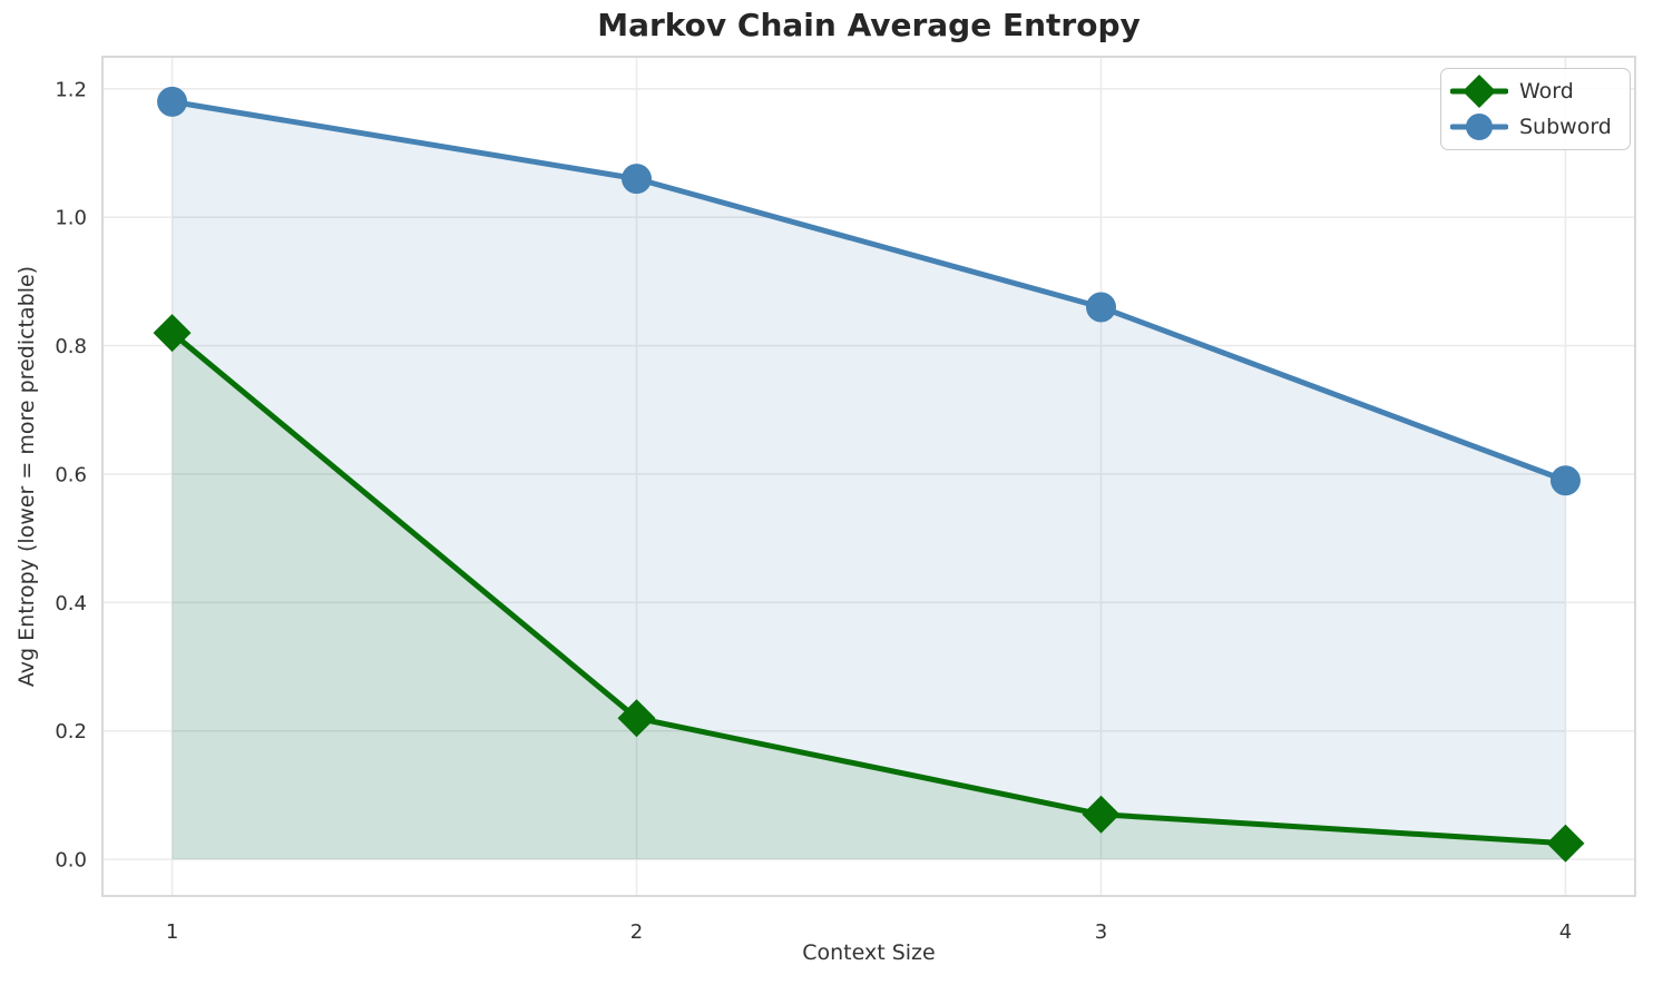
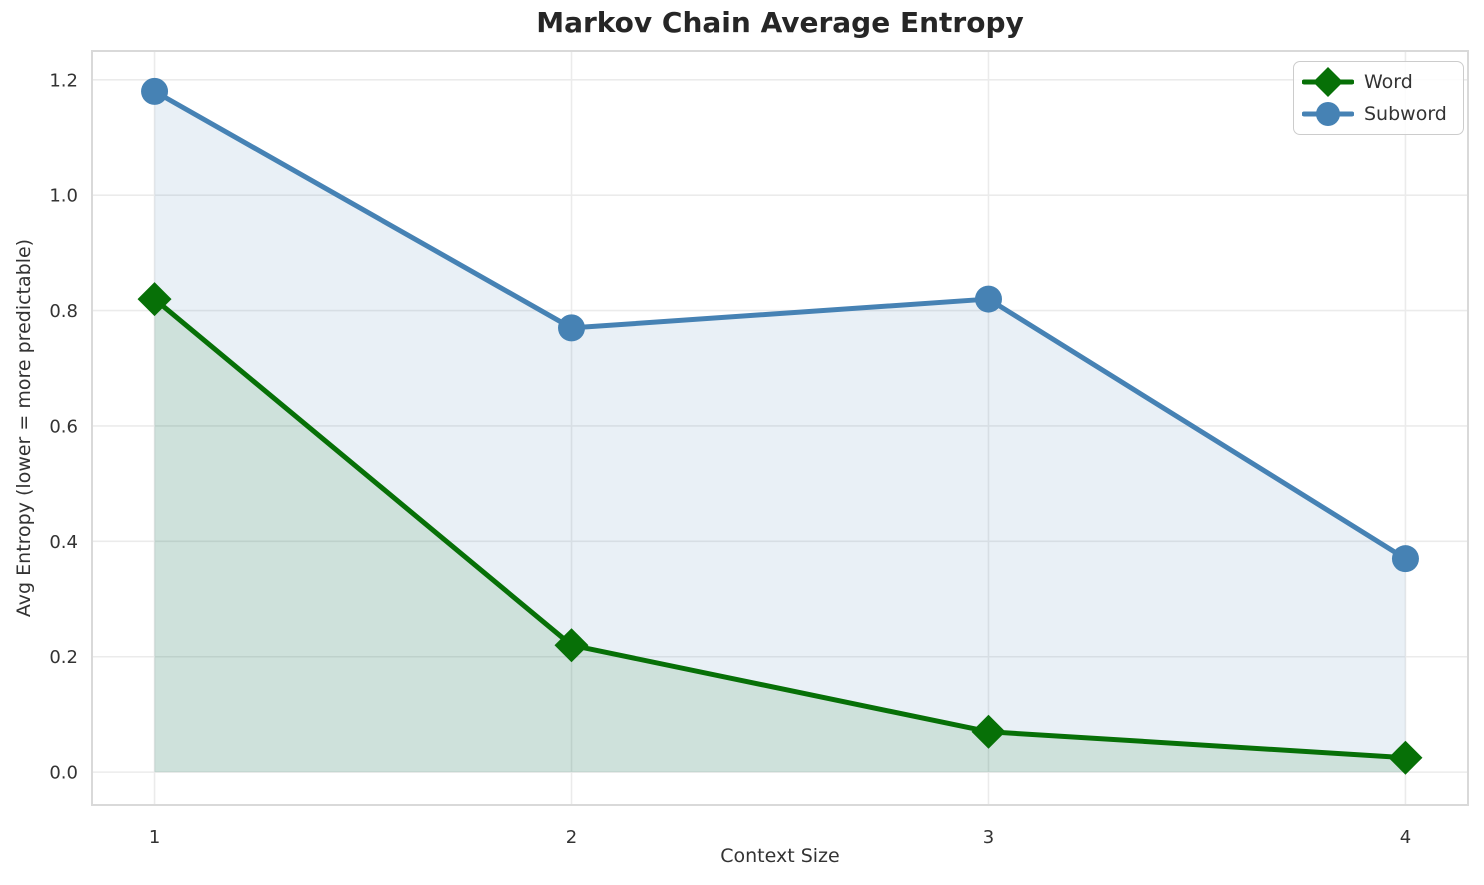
Subword/2: 1.06 -> 0.77
Subword/3: 0.86 -> 0.82
Subword/4: 0.59 -> 0.37
